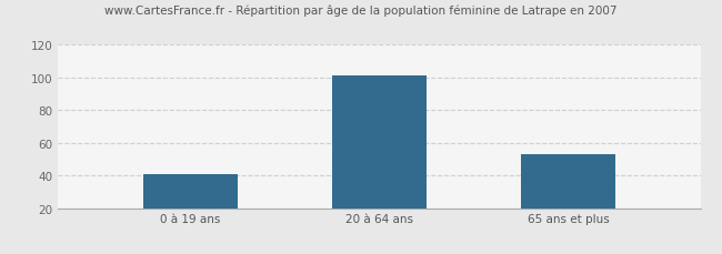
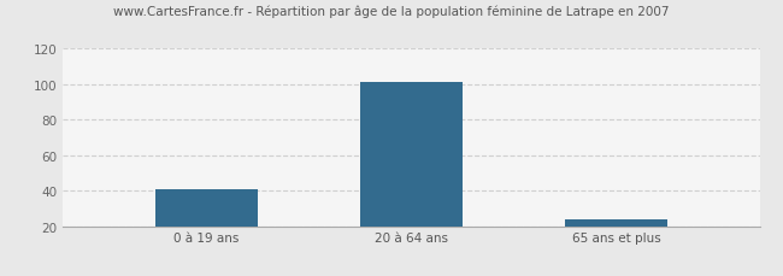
65 ans et plus: 53 -> 24
